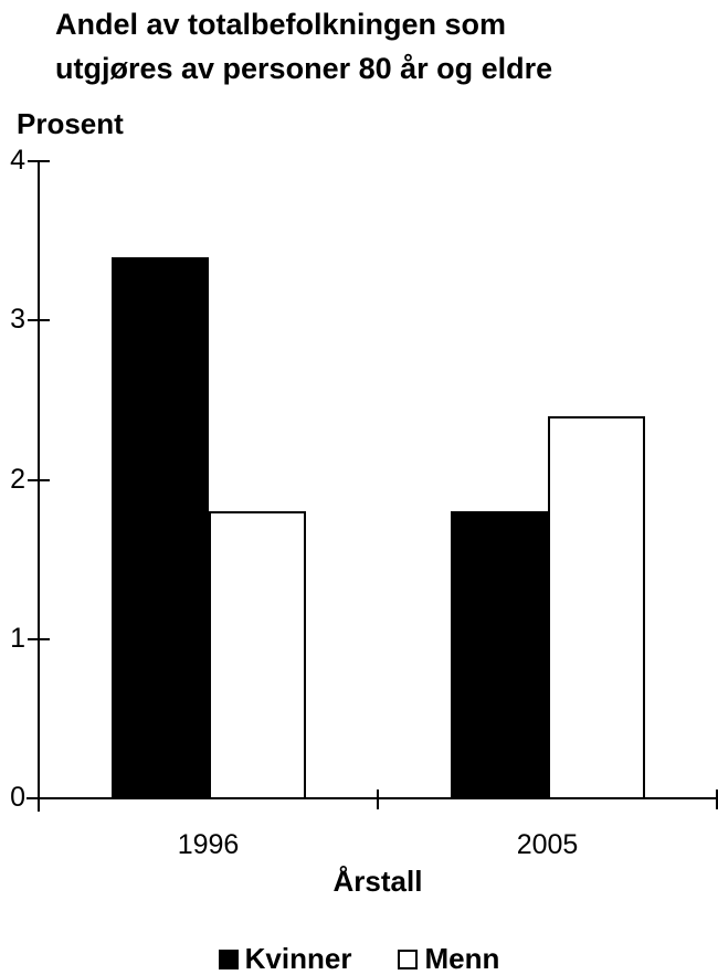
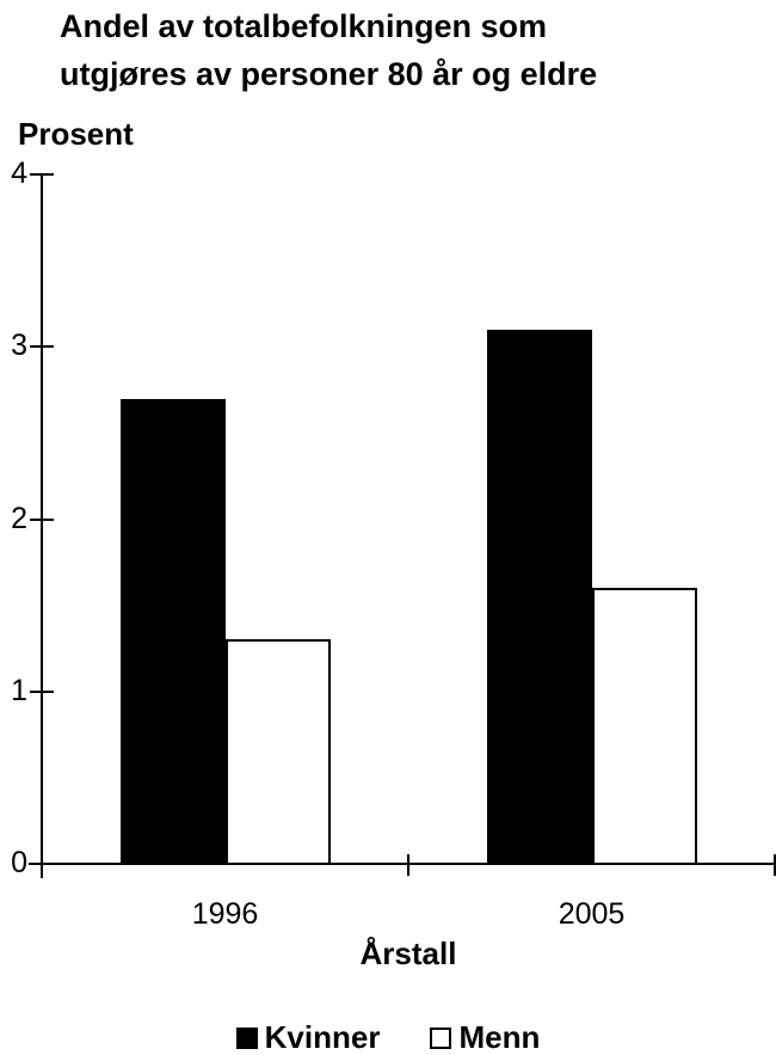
Kvinner/1996: 3.4 -> 2.7
Menn/1996: 1.8 -> 1.3
Kvinner/2005: 1.8 -> 3.1
Menn/2005: 2.4 -> 1.6
